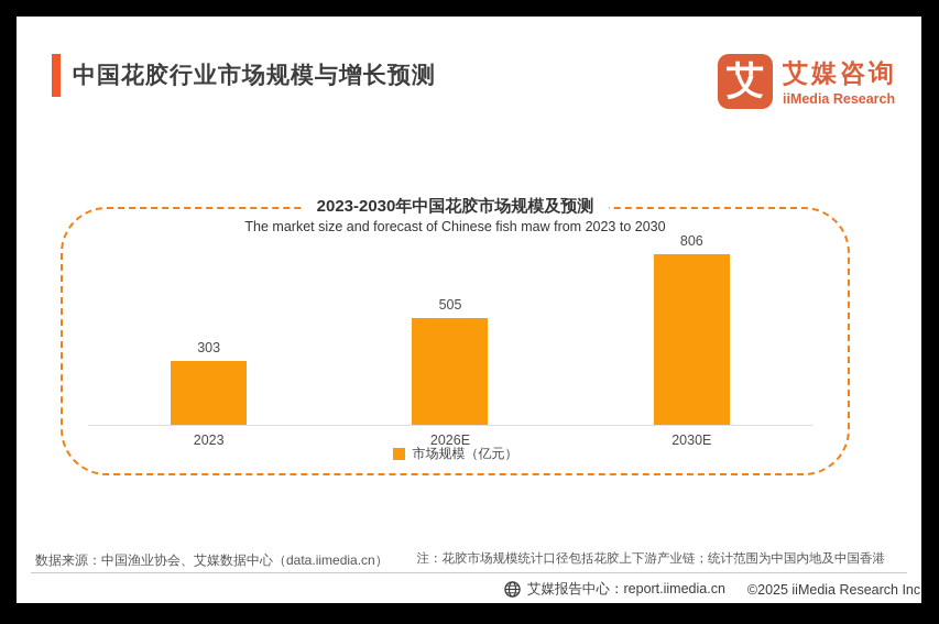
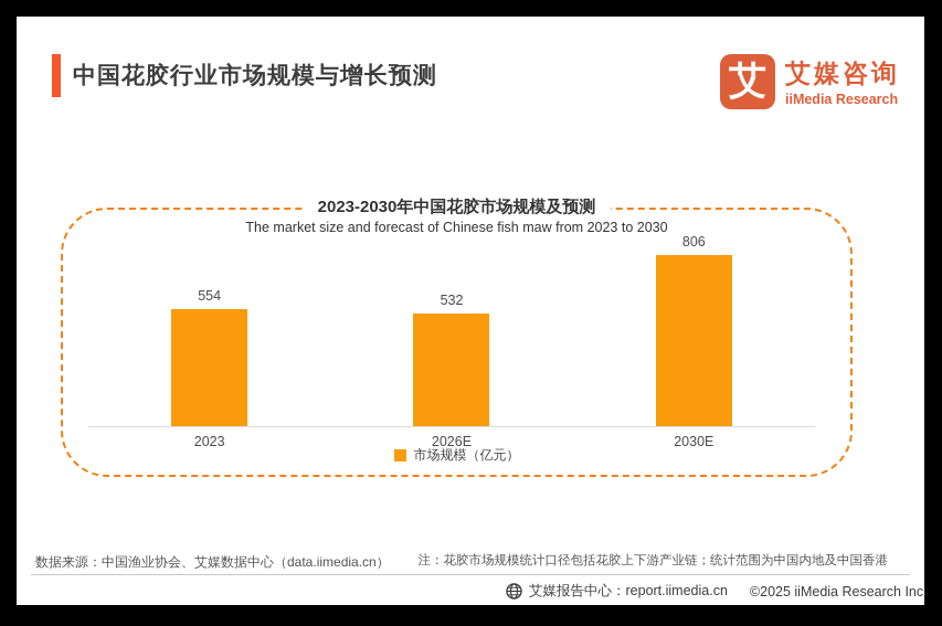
2023: 303 -> 554
2026E: 505 -> 532
